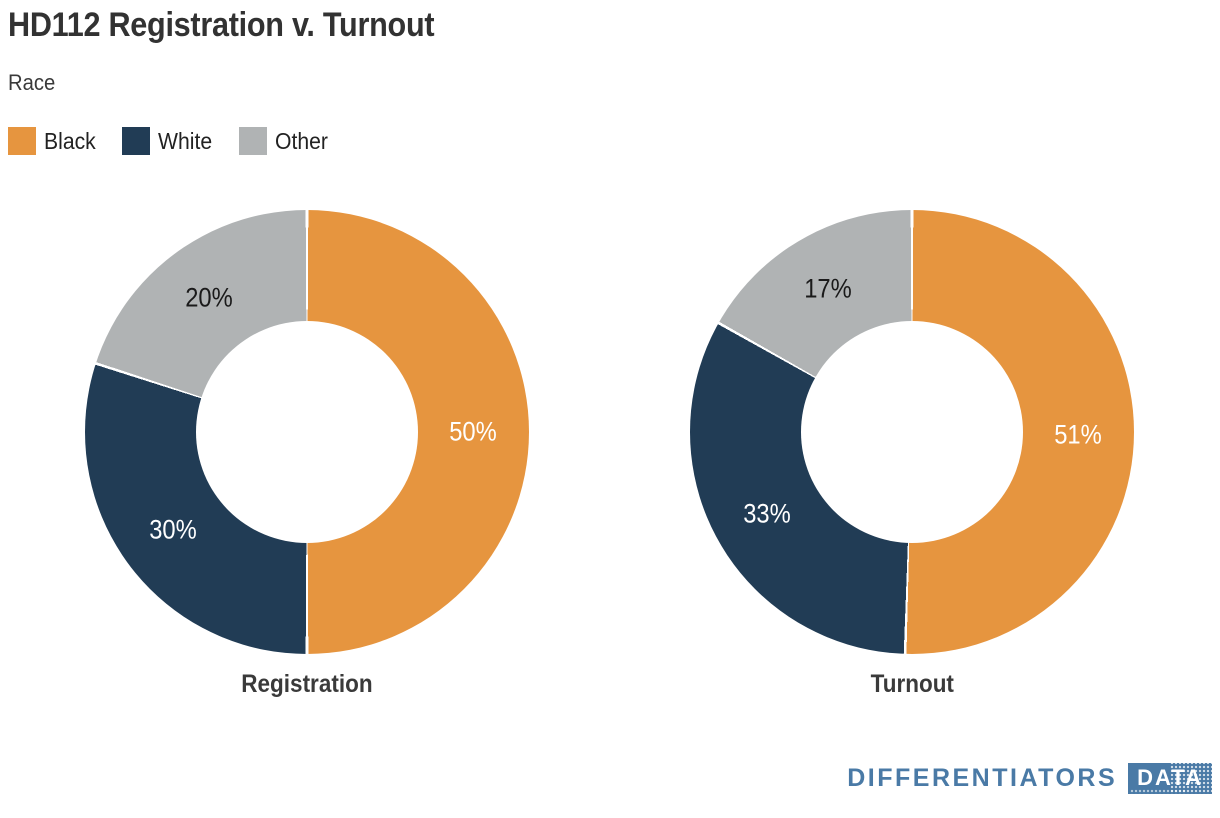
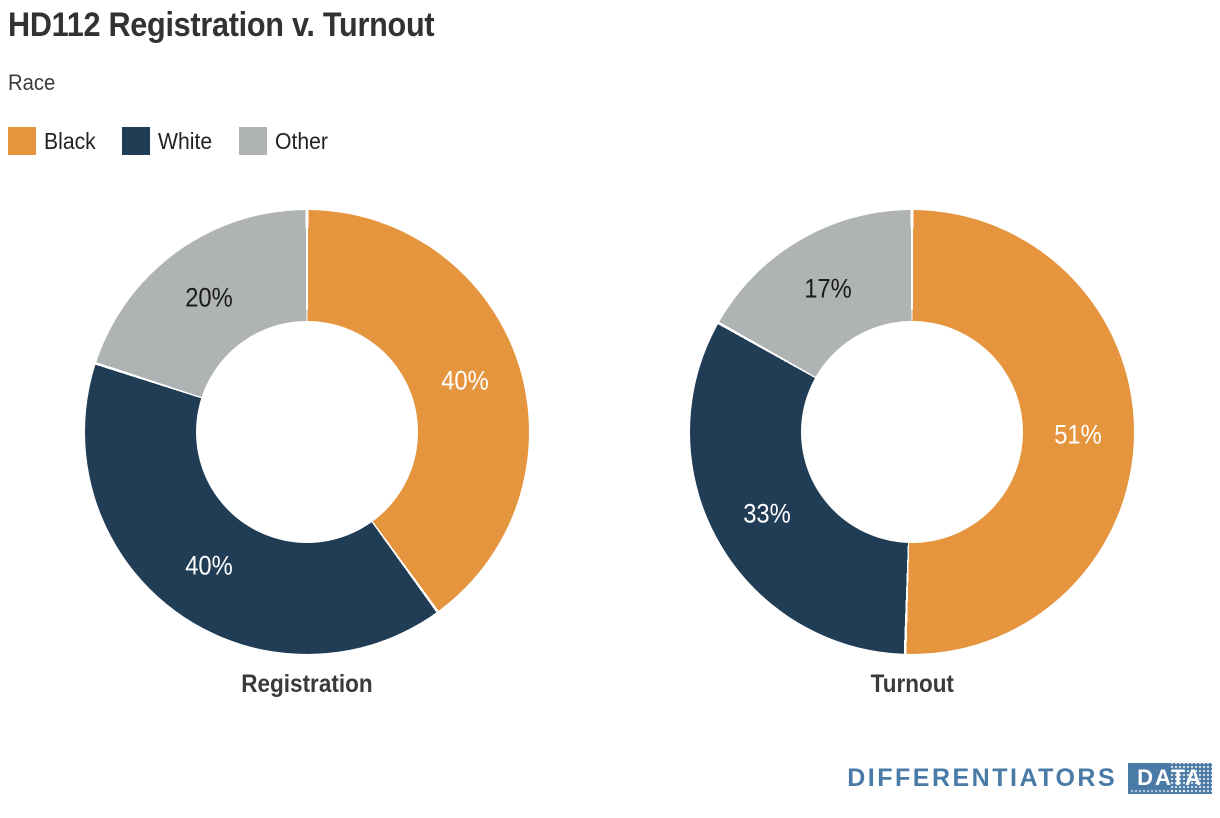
Registration/Black: 50% -> 40%
Registration/White: 30% -> 40%
